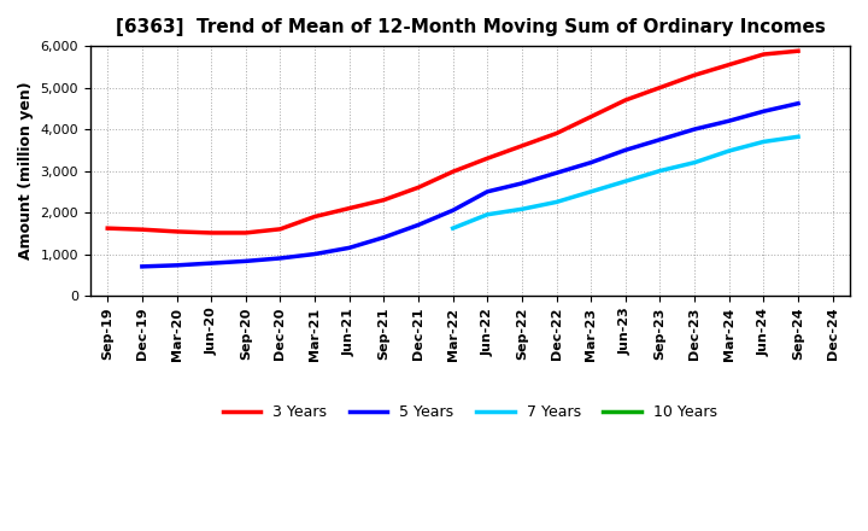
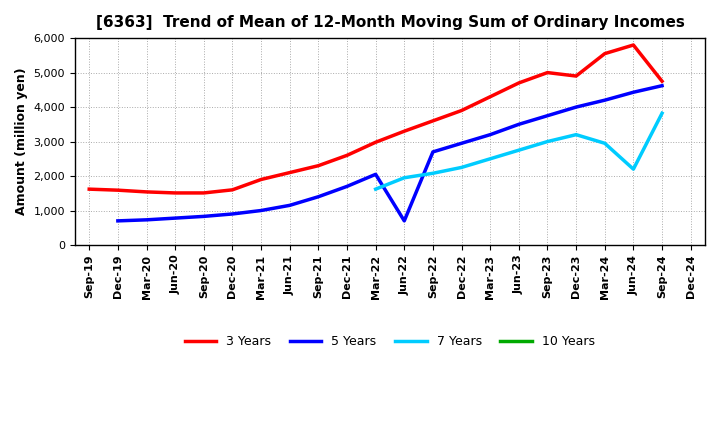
5 Years/Jun-22: 2,500 -> 700
3 Years/Dec-23: 5,300 -> 4,900
7 Years/Mar-24: 3,480 -> 2,950
7 Years/Jun-24: 3,700 -> 2,200
3 Years/Sep-24: 5,880 -> 4,750
